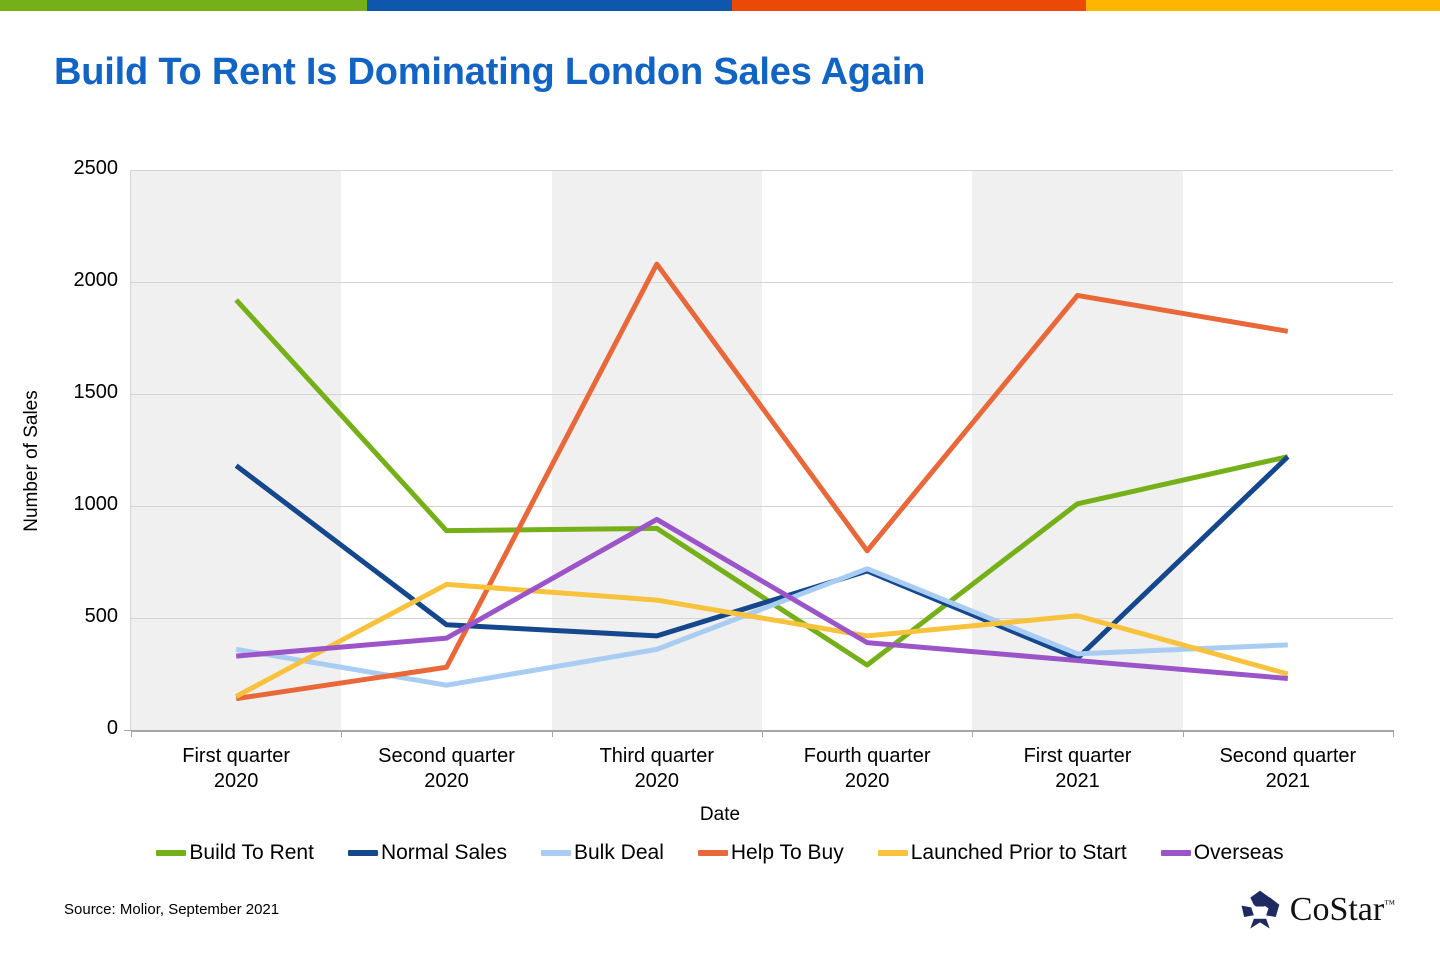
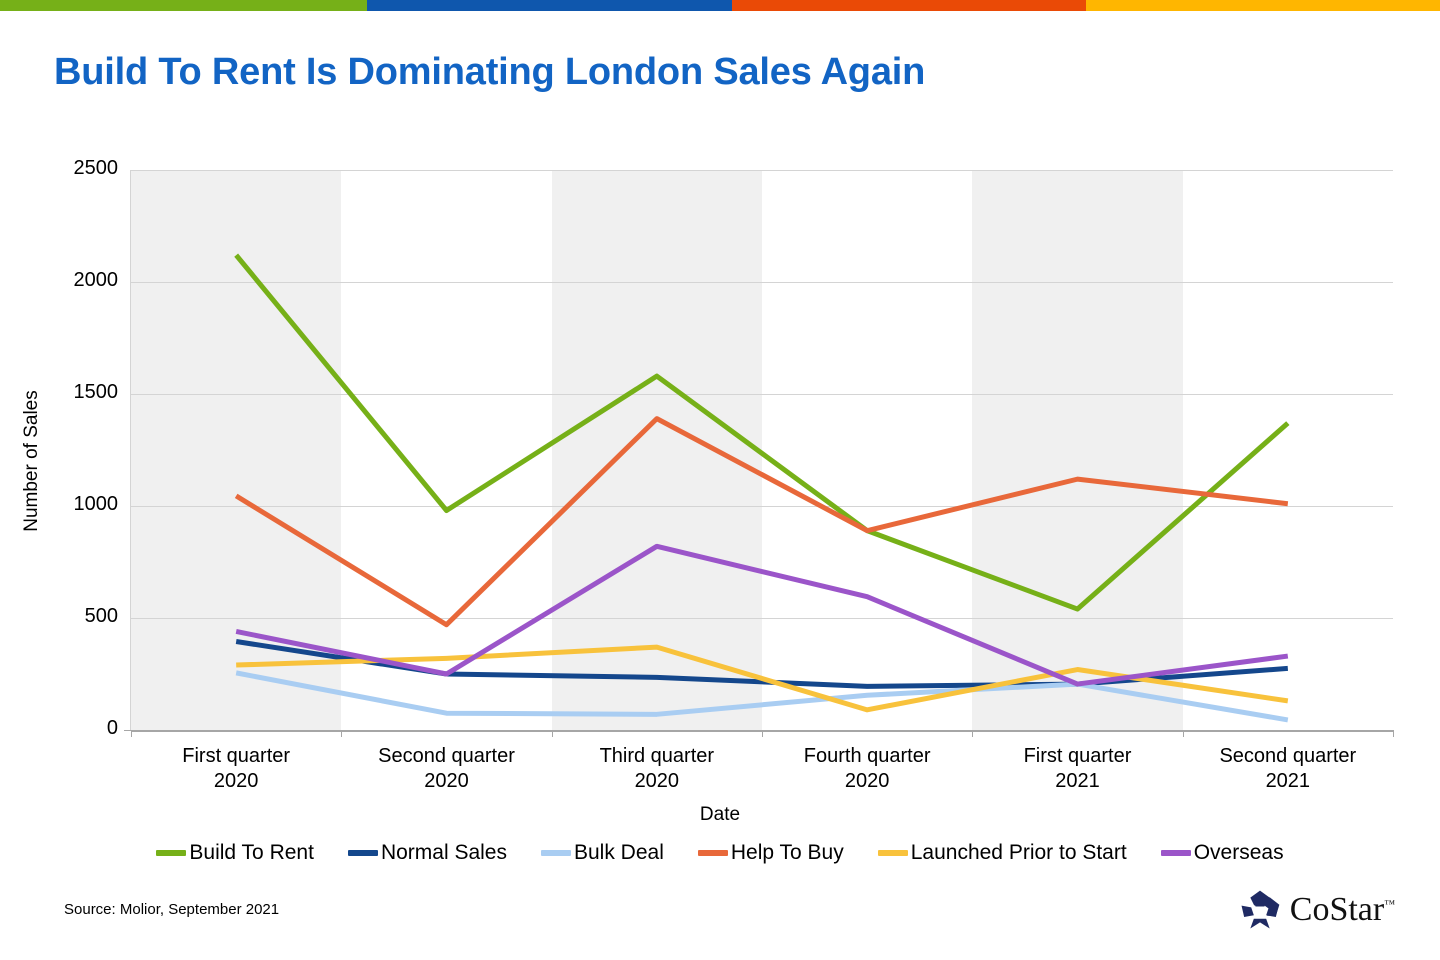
Build To Rent/First quarter 2020: 1920 -> 2120
Normal Sales/First quarter 2020: 1180 -> 400
Bulk Deal/First quarter 2020: 360 -> 260
Help To Buy/First quarter 2020: 140 -> 1040
Launched Prior to Start/First quarter 2020: 150 -> 290
Overseas/First quarter 2020: 330 -> 440
Build To Rent/Second quarter 2020: 890 -> 980
Normal Sales/Second quarter 2020: 470 -> 250
Bulk Deal/Second quarter 2020: 200 -> 80
Help To Buy/Second quarter 2020: 280 -> 470
Launched Prior to Start/Second quarter 2020: 650 -> 320
Overseas/Second quarter 2020: 410 -> 250
Build To Rent/Third quarter 2020: 900 -> 1580
Normal Sales/Third quarter 2020: 420 -> 240
Bulk Deal/Third quarter 2020: 360 -> 70
Help To Buy/Third quarter 2020: 2080 -> 1390
Launched Prior to Start/Third quarter 2020: 580 -> 370
Overseas/Third quarter 2020: 940 -> 820
Build To Rent/Fourth quarter 2020: 290 -> 890
Normal Sales/Fourth quarter 2020: 710 -> 200
Bulk Deal/Fourth quarter 2020: 720 -> 160
Help To Buy/Fourth quarter 2020: 800 -> 890
Launched Prior to Start/Fourth quarter 2020: 420 -> 90
Overseas/Fourth quarter 2020: 390 -> 600
Build To Rent/First quarter 2021: 1010 -> 540
Normal Sales/First quarter 2021: 320 -> 200
Bulk Deal/First quarter 2021: 340 -> 200
Help To Buy/First quarter 2021: 1940 -> 1120
Launched Prior to Start/First quarter 2021: 510 -> 270
Overseas/First quarter 2021: 310 -> 200
Build To Rent/Second quarter 2021: 1220 -> 1370
Normal Sales/Second quarter 2021: 1220 -> 280
Bulk Deal/Second quarter 2021: 380 -> 40
Help To Buy/Second quarter 2021: 1780 -> 1010
Launched Prior to Start/Second quarter 2021: 250 -> 130
Overseas/Second quarter 2021: 230 -> 330
